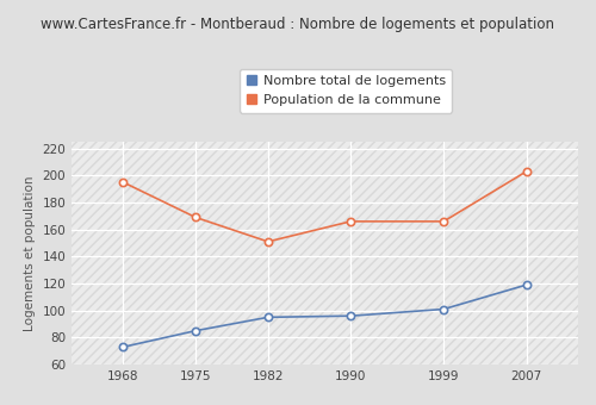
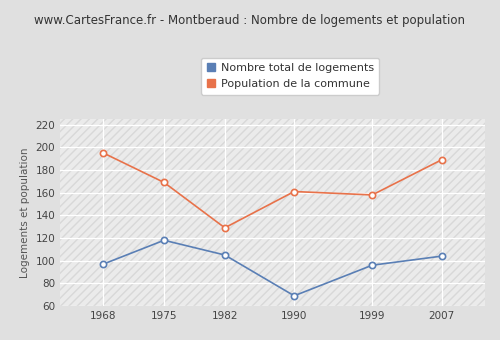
Nombre total de logements/1968: 73 -> 97
Nombre total de logements/1975: 85 -> 118
Nombre total de logements/1982: 95 -> 105
Population de la commune/1982: 151 -> 129
Nombre total de logements/1990: 96 -> 69
Population de la commune/1990: 166 -> 161
Nombre total de logements/1999: 101 -> 96
Population de la commune/1999: 166 -> 158
Nombre total de logements/2007: 119 -> 104
Population de la commune/2007: 203 -> 189
